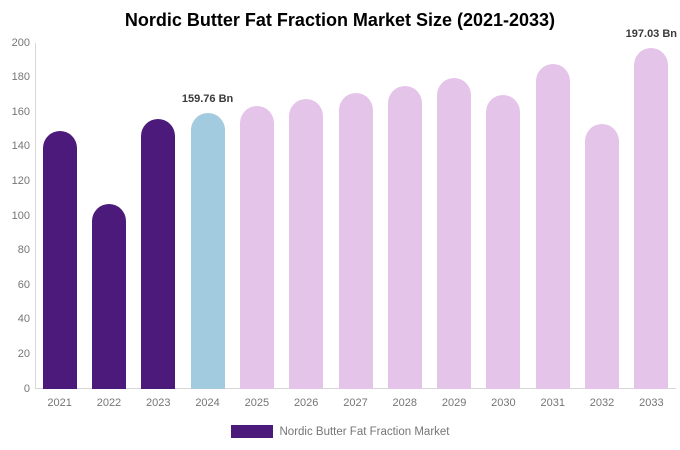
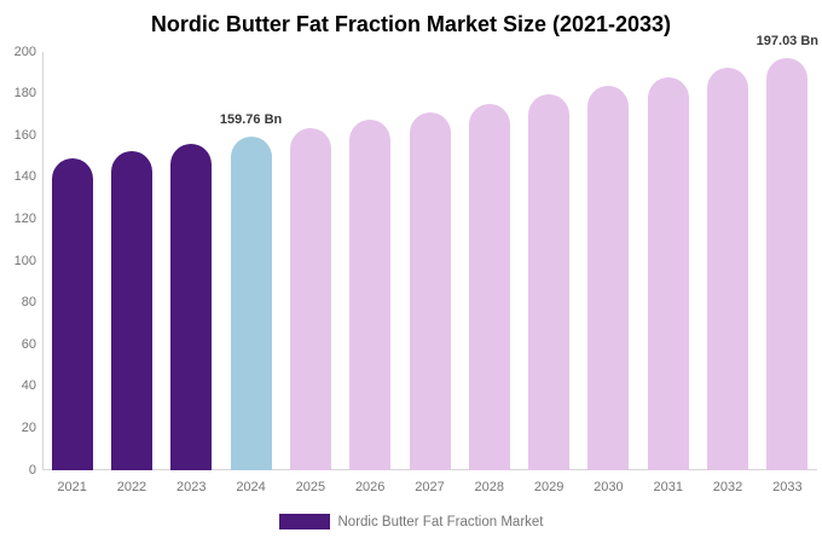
2022: 107 -> 152
2030: 170 -> 184
2032: 153 -> 193
